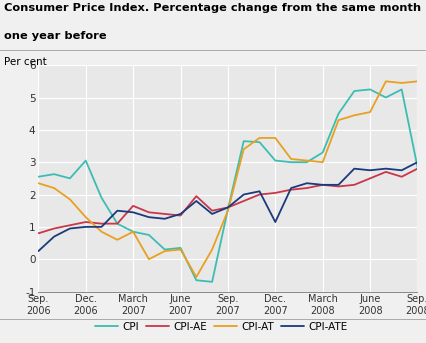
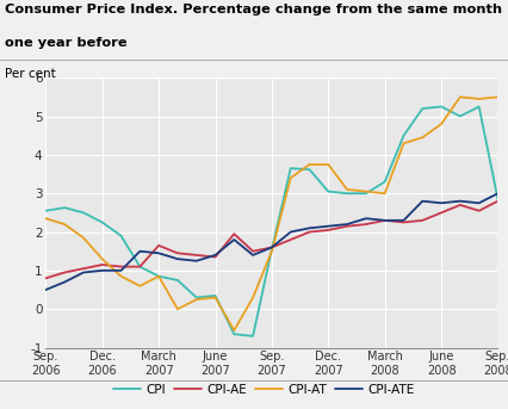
CPI-ATE/Sep. 2006: 0.25 -> 0.50
CPI/Dec. 2006: 3.05 -> 2.25
CPI-ATE/Dec. 2007: 1.15 -> 2.15
CPI-AT/June 2008: 4.55 -> 4.80
